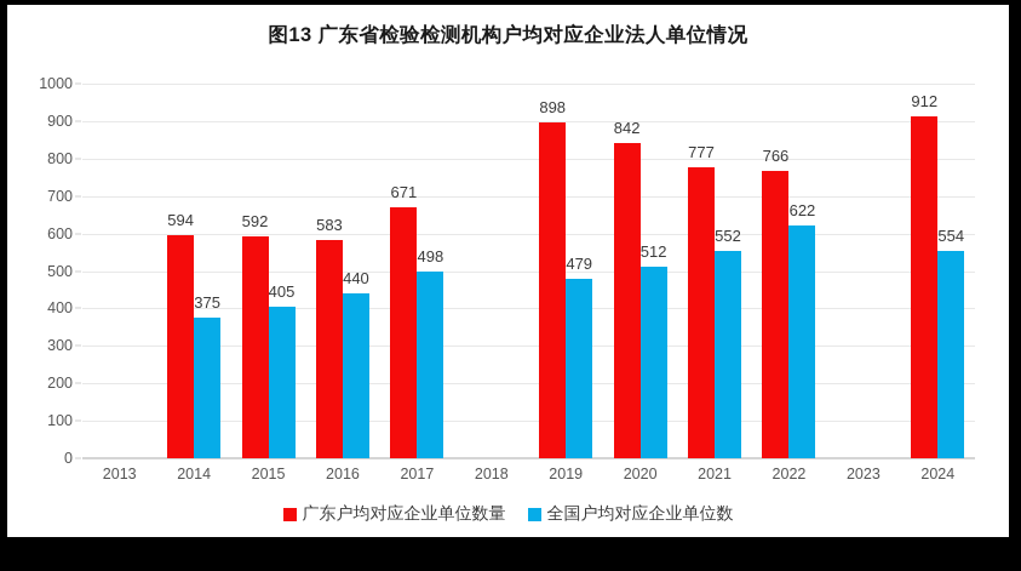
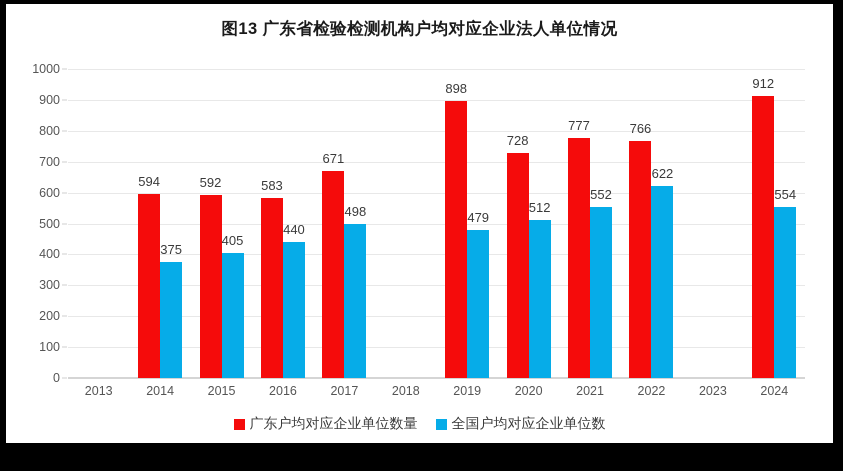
广东户均对应企业单位数量/2020: 842 -> 728
